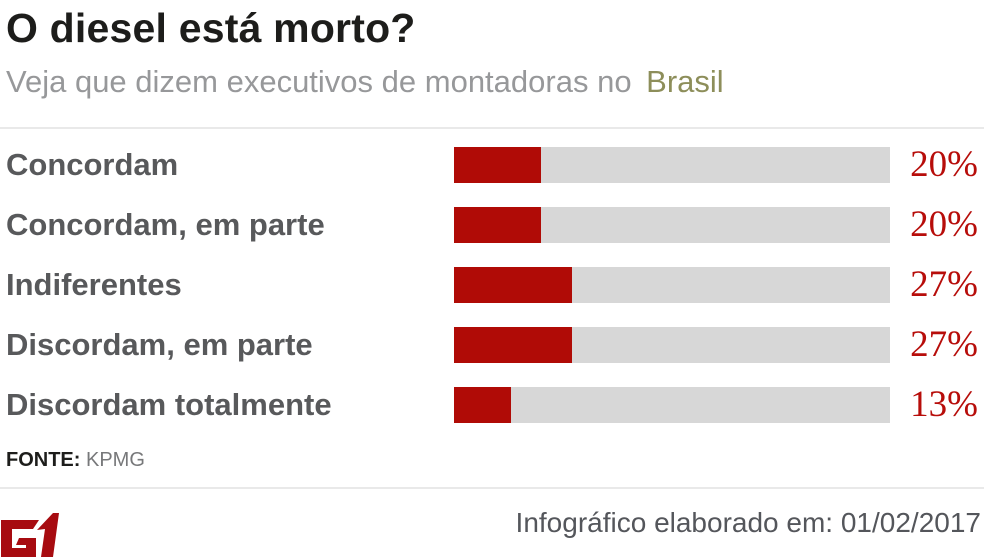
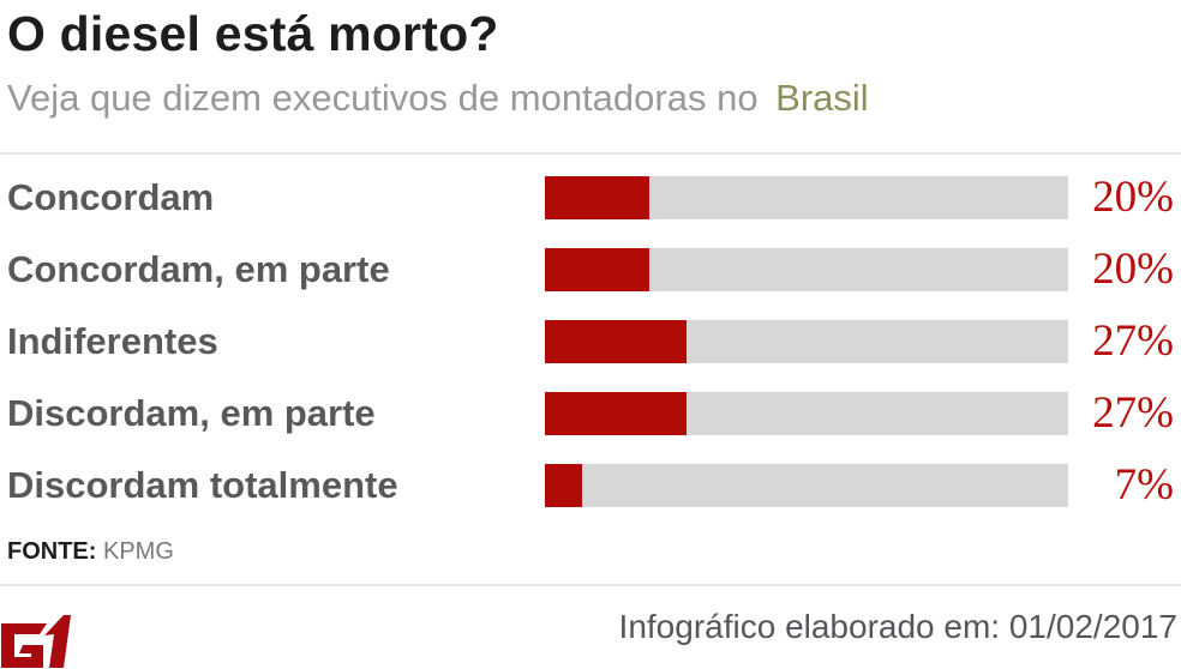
Discordam totalmente: 13% -> 7%
